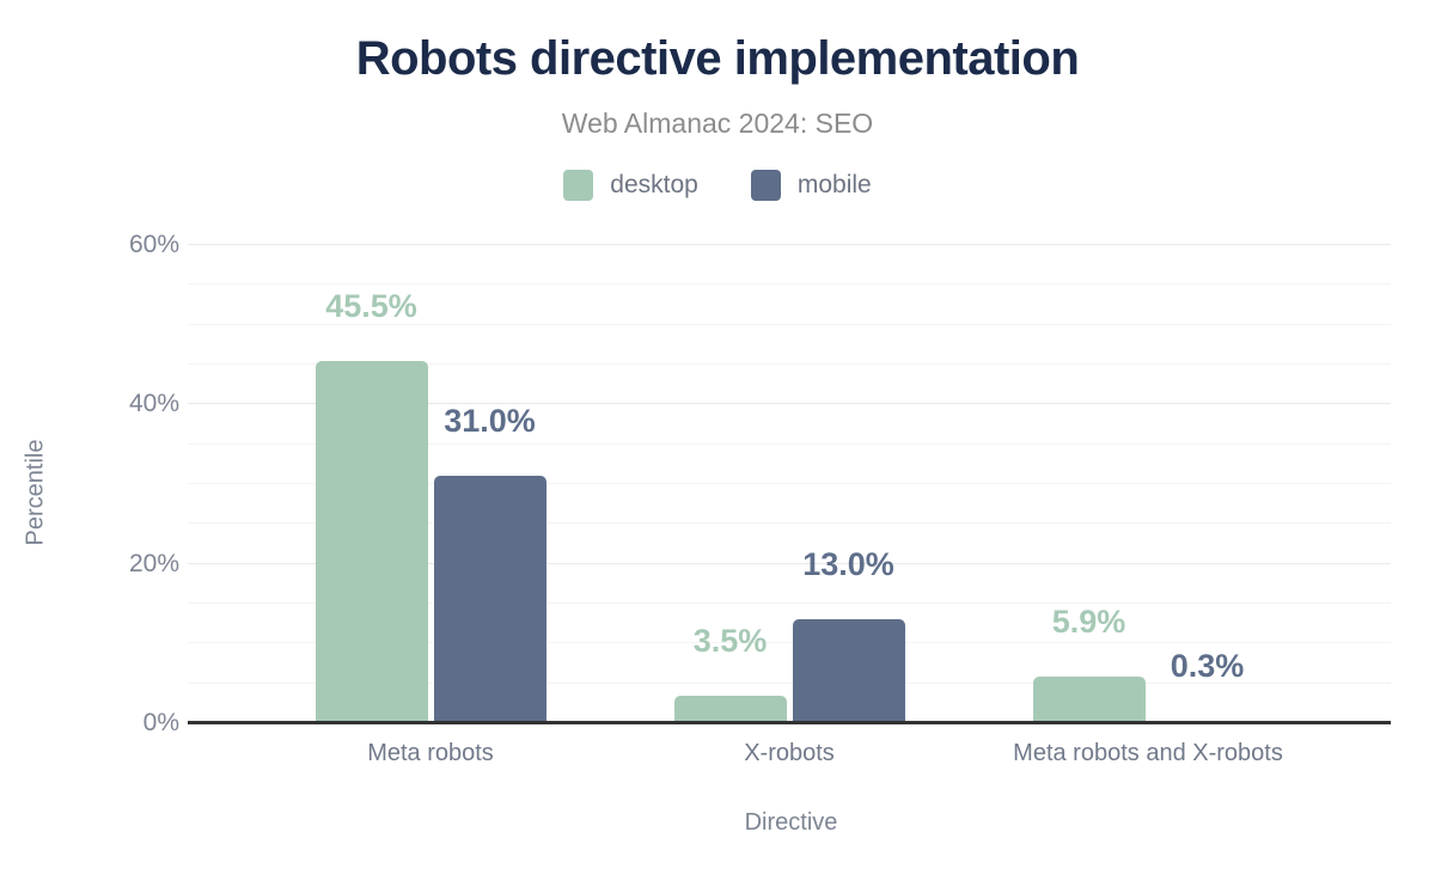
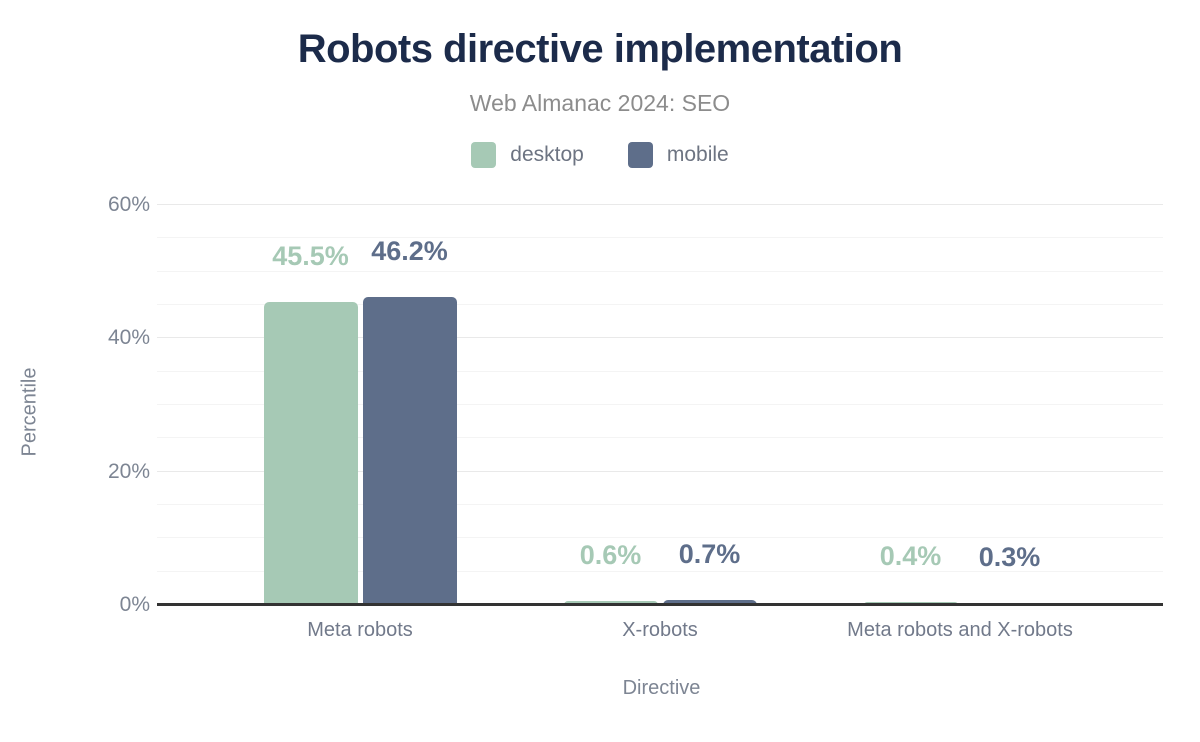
mobile/Meta robots: 31.0% -> 46.2%
desktop/X-robots: 3.5% -> 0.6%
mobile/X-robots: 13.0% -> 0.7%
desktop/Meta robots and X-robots: 5.9% -> 0.4%
